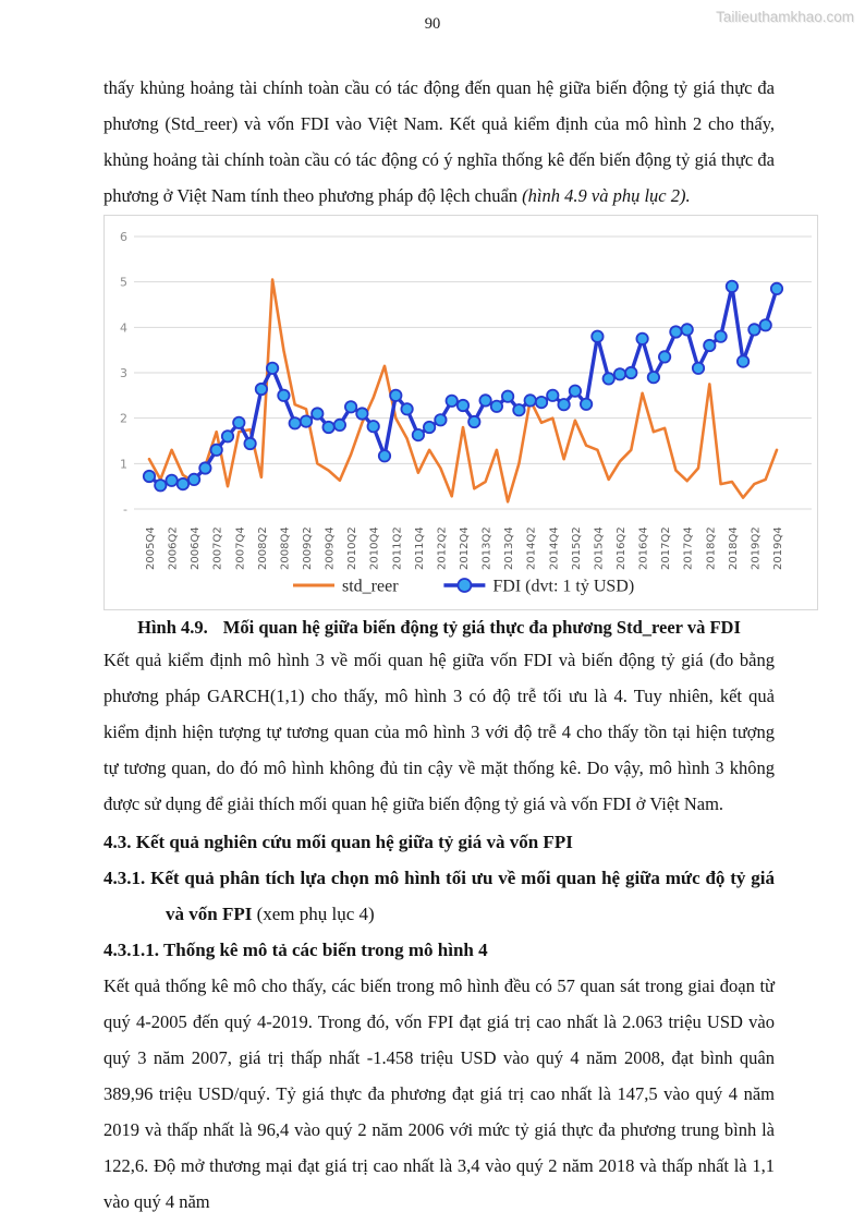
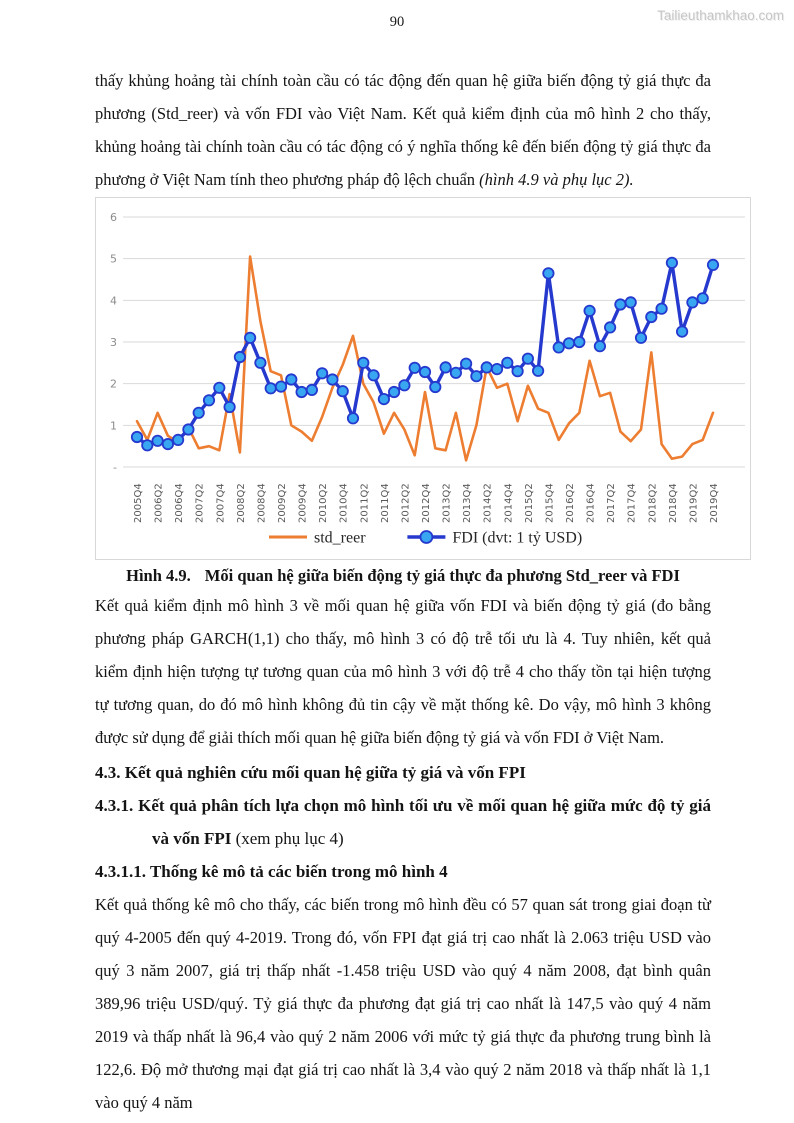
std_reer/2007Q2: 1.7 -> 0.5
std_reer/2007Q4: 1.7 -> 0.4
std_reer/2008Q2: 0.7 -> 0.3
std_reer/2013Q2: 0.6 -> 0.4
FDI (dvt: 1 tỷ USD)/2015Q4: 3.8 -> 4.7
std_reer/2018Q4: 0.6 -> 0.2
